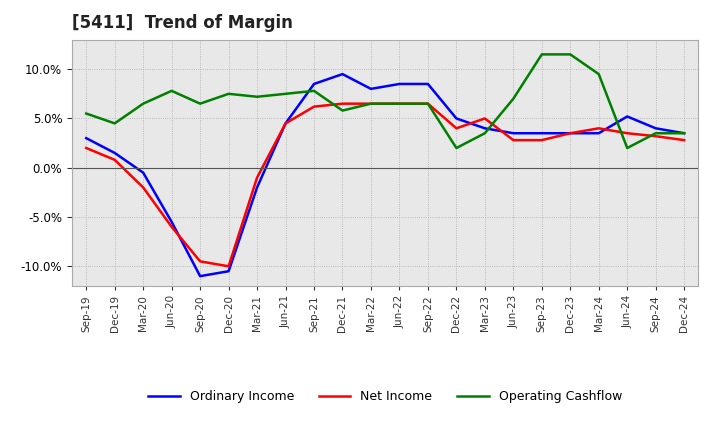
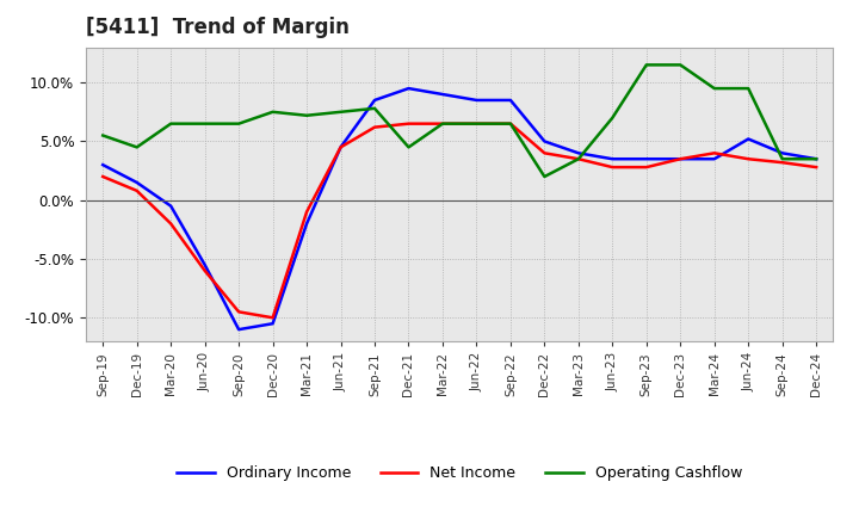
Operating Cashflow/Jun-20: 7.8% -> 6.5%
Operating Cashflow/Dec-21: 5.8% -> 4.5%
Ordinary Income/Mar-22: 8.0% -> 9.0%
Net Income/Mar-23: 5.0% -> 3.5%
Operating Cashflow/Jun-24: 2.0% -> 9.5%
